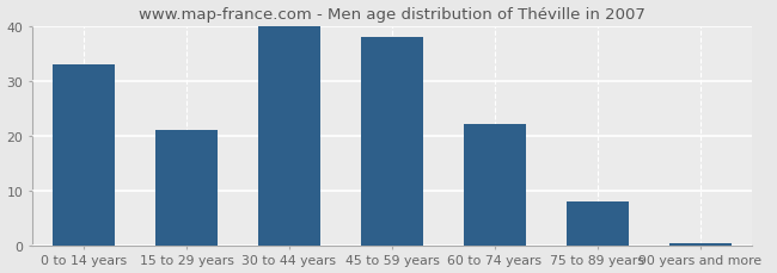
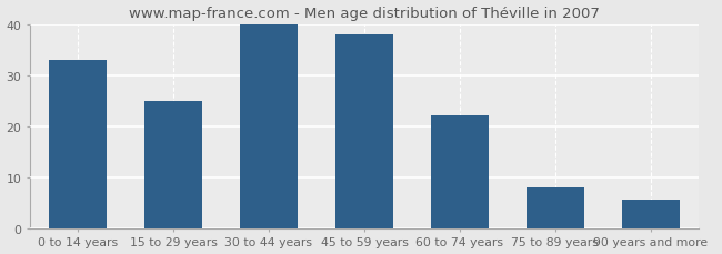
15 to 29 years: 21.0 -> 25.0
90 years and more: 0.5 -> 5.5
